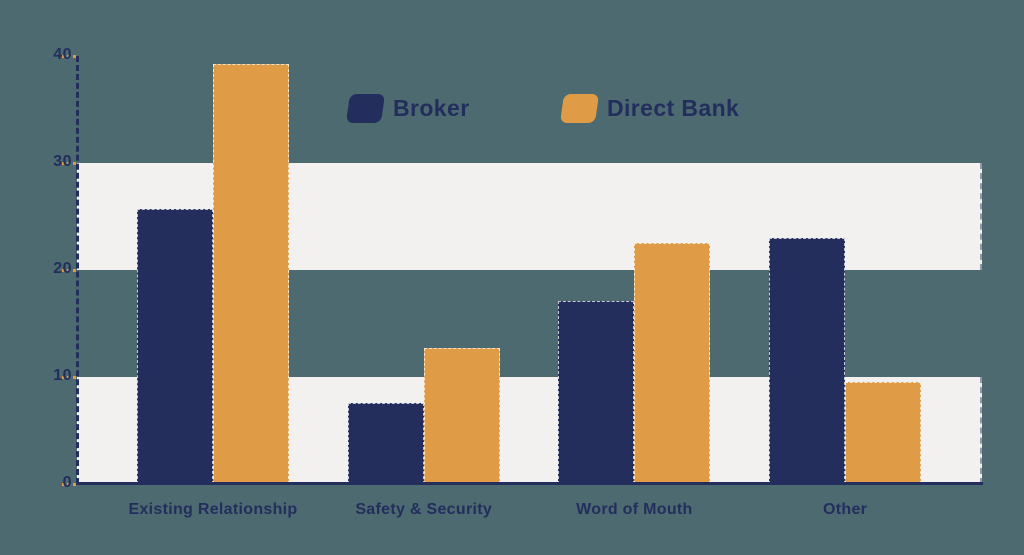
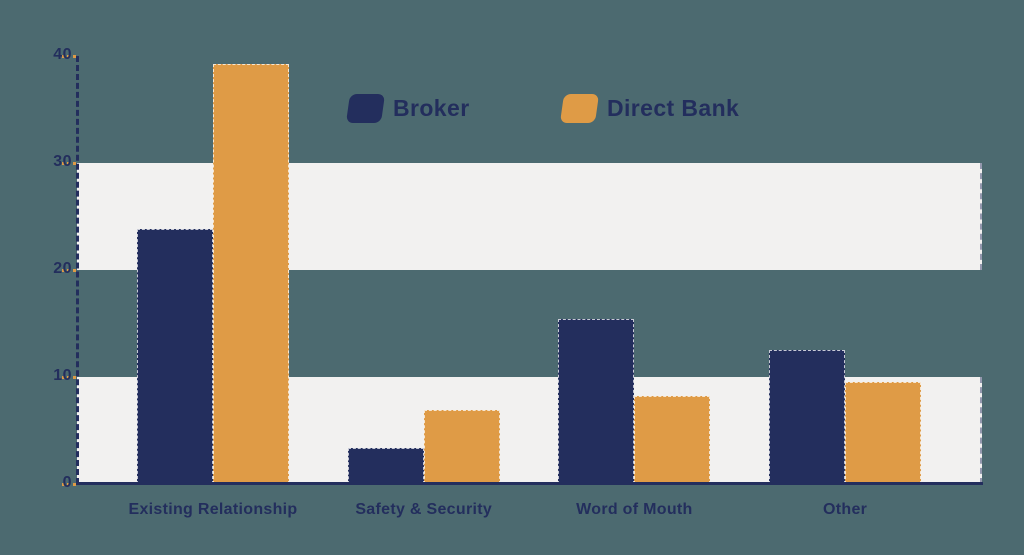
Broker/Existing Relationship: 25.7 -> 23.8
Broker/Safety & Security: 7.6 -> 3.4
Direct Bank/Safety & Security: 12.7 -> 6.9
Broker/Word of Mouth: 17.1 -> 15.4
Direct Bank/Word of Mouth: 22.5 -> 8.2
Broker/Other: 23.0 -> 12.5
